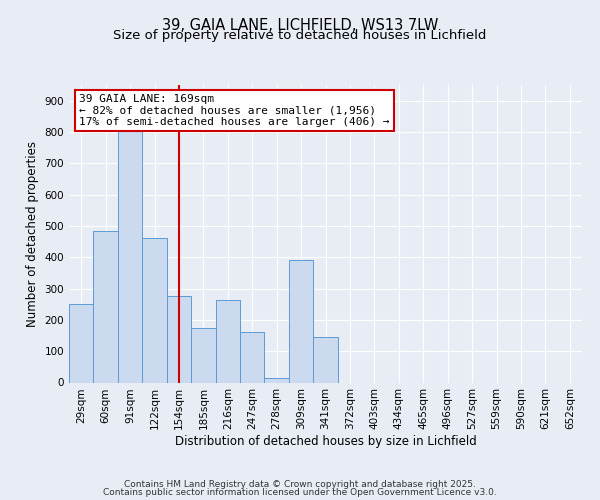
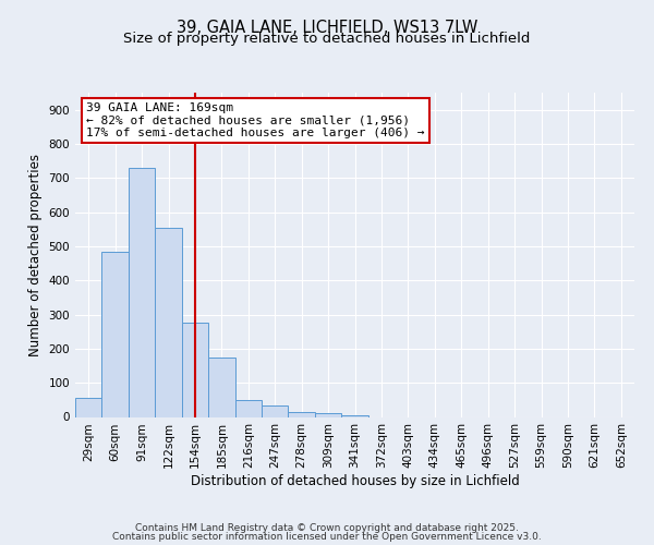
29sqm: 250 -> 57
91sqm: 810 -> 730
122sqm: 460 -> 553
216sqm: 265 -> 50
247sqm: 160 -> 33
309sqm: 390 -> 10
341sqm: 145 -> 5
